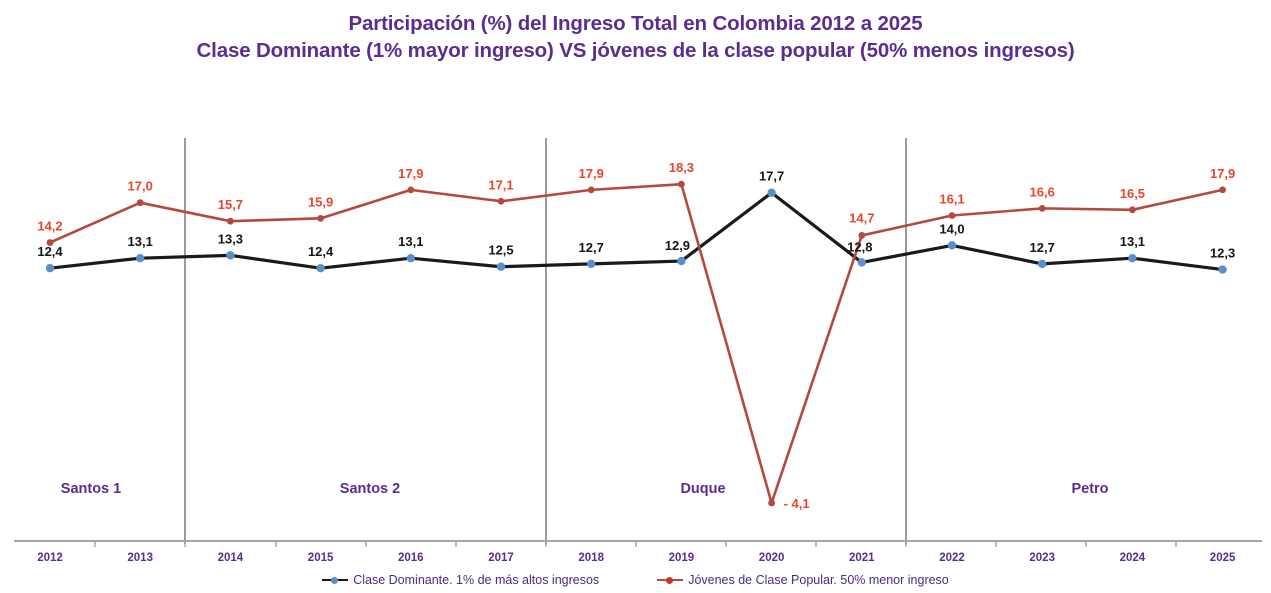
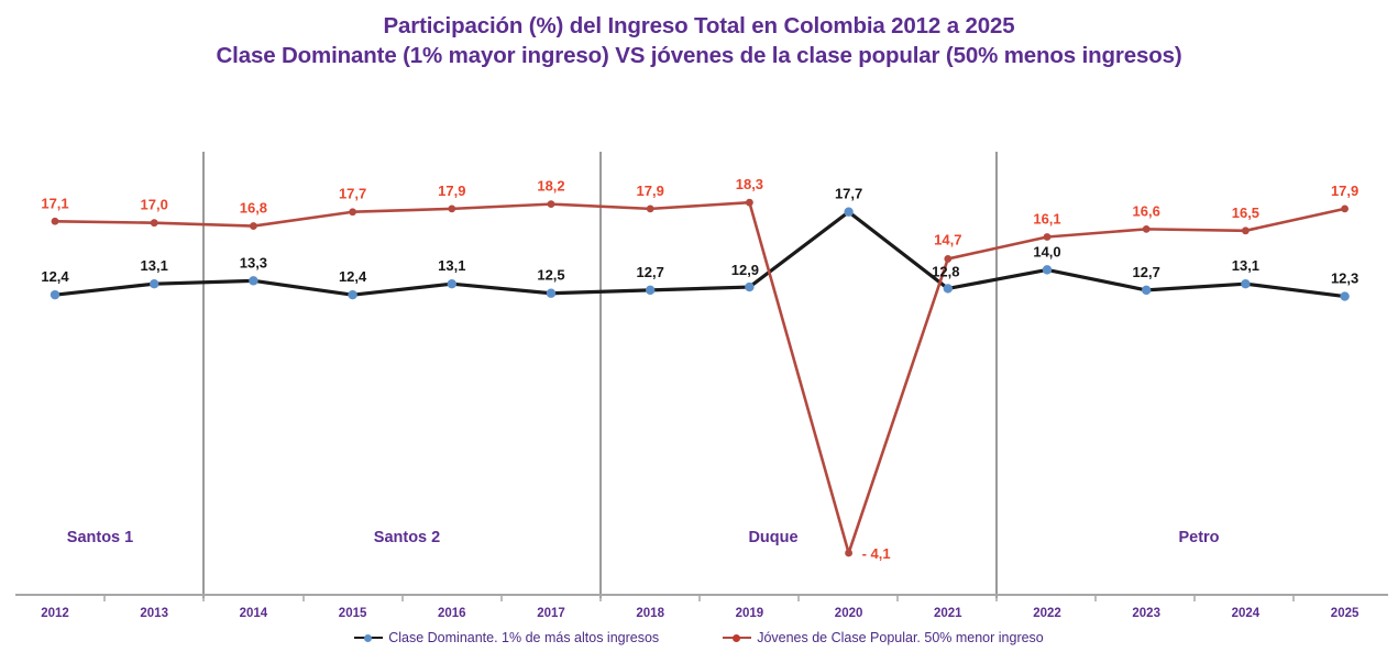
Jóvenes de Clase Popular. 50% menor ingreso/2012: 14,2 -> 17,1
Jóvenes de Clase Popular. 50% menor ingreso/2014: 15,7 -> 16,8
Jóvenes de Clase Popular. 50% menor ingreso/2015: 15,9 -> 17,7
Jóvenes de Clase Popular. 50% menor ingreso/2017: 17,1 -> 18,2
